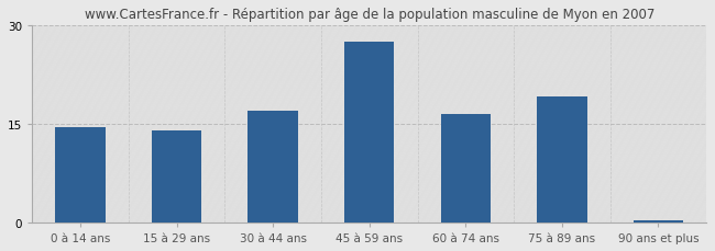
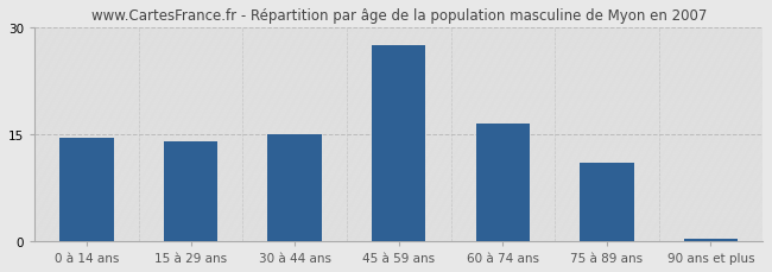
30 à 44 ans: 17.0 -> 15.0
75 à 89 ans: 19.2 -> 11.0
